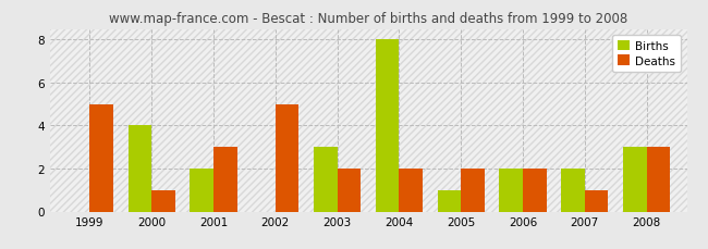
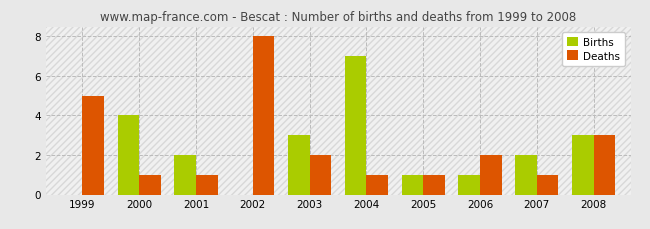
Deaths/2001: 3 -> 1
Deaths/2002: 5 -> 8
Births/2004: 8 -> 7
Deaths/2004: 2 -> 1
Deaths/2005: 2 -> 1
Births/2006: 2 -> 1
